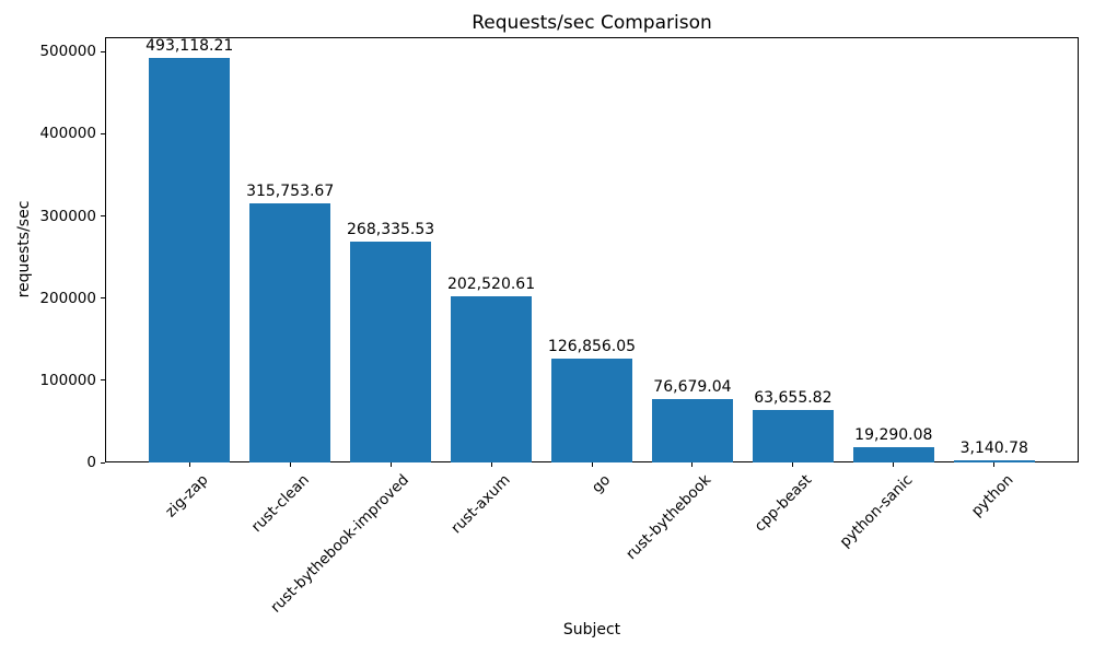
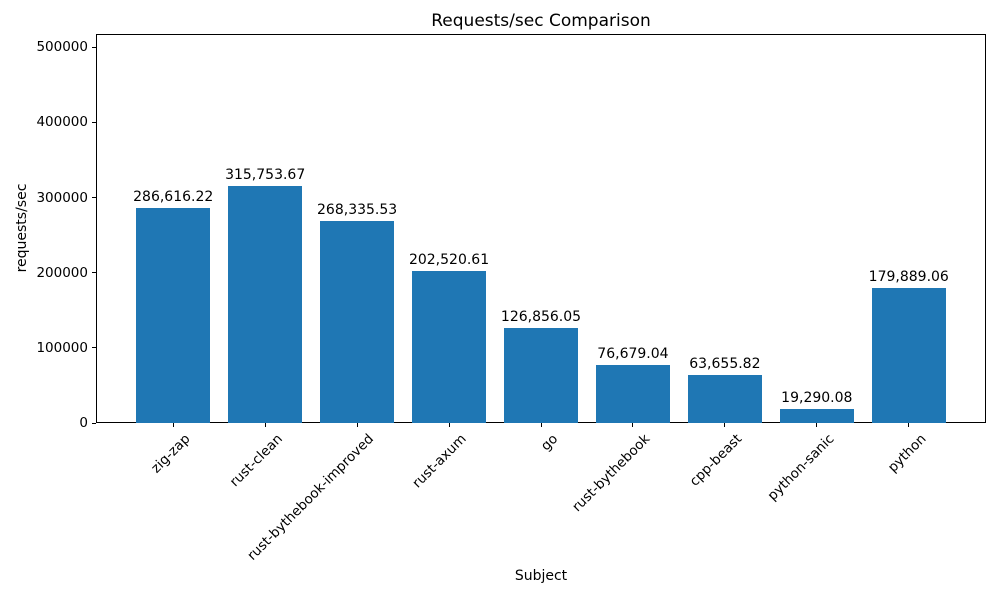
zig-zap: 493,118.21 -> 286,616.22
python: 3,140.78 -> 179,889.06
